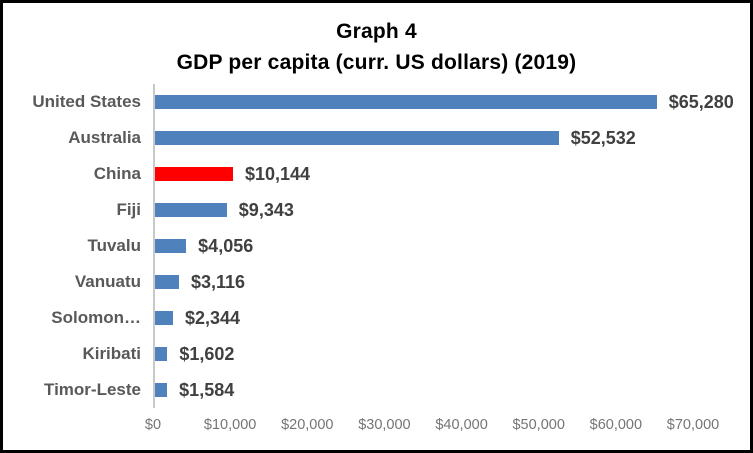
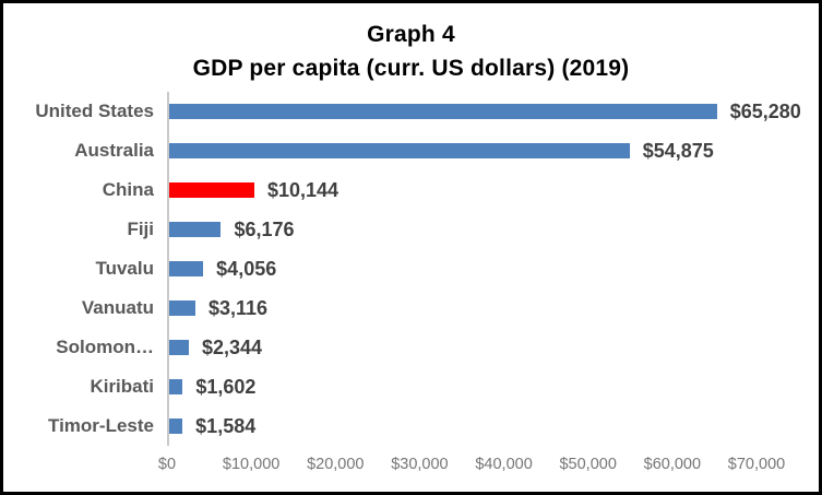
Australia: $52,532 -> $54,875
Fiji: $9,343 -> $6,176
